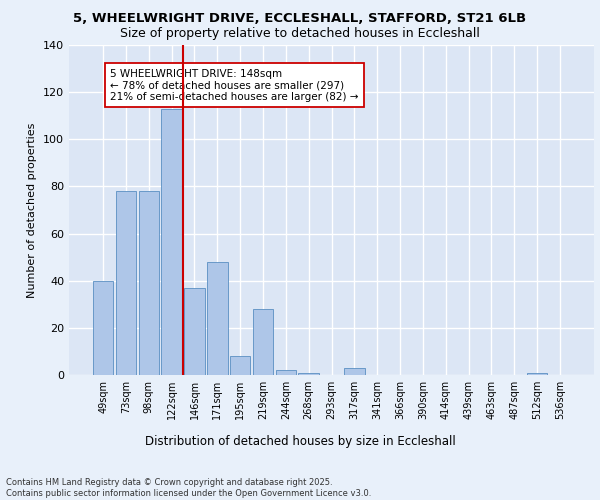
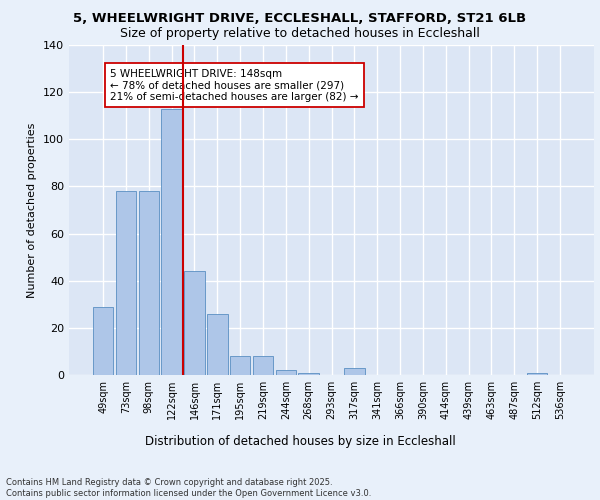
49sqm: 40 -> 29
146sqm: 37 -> 44
171sqm: 48 -> 26
219sqm: 28 -> 8
